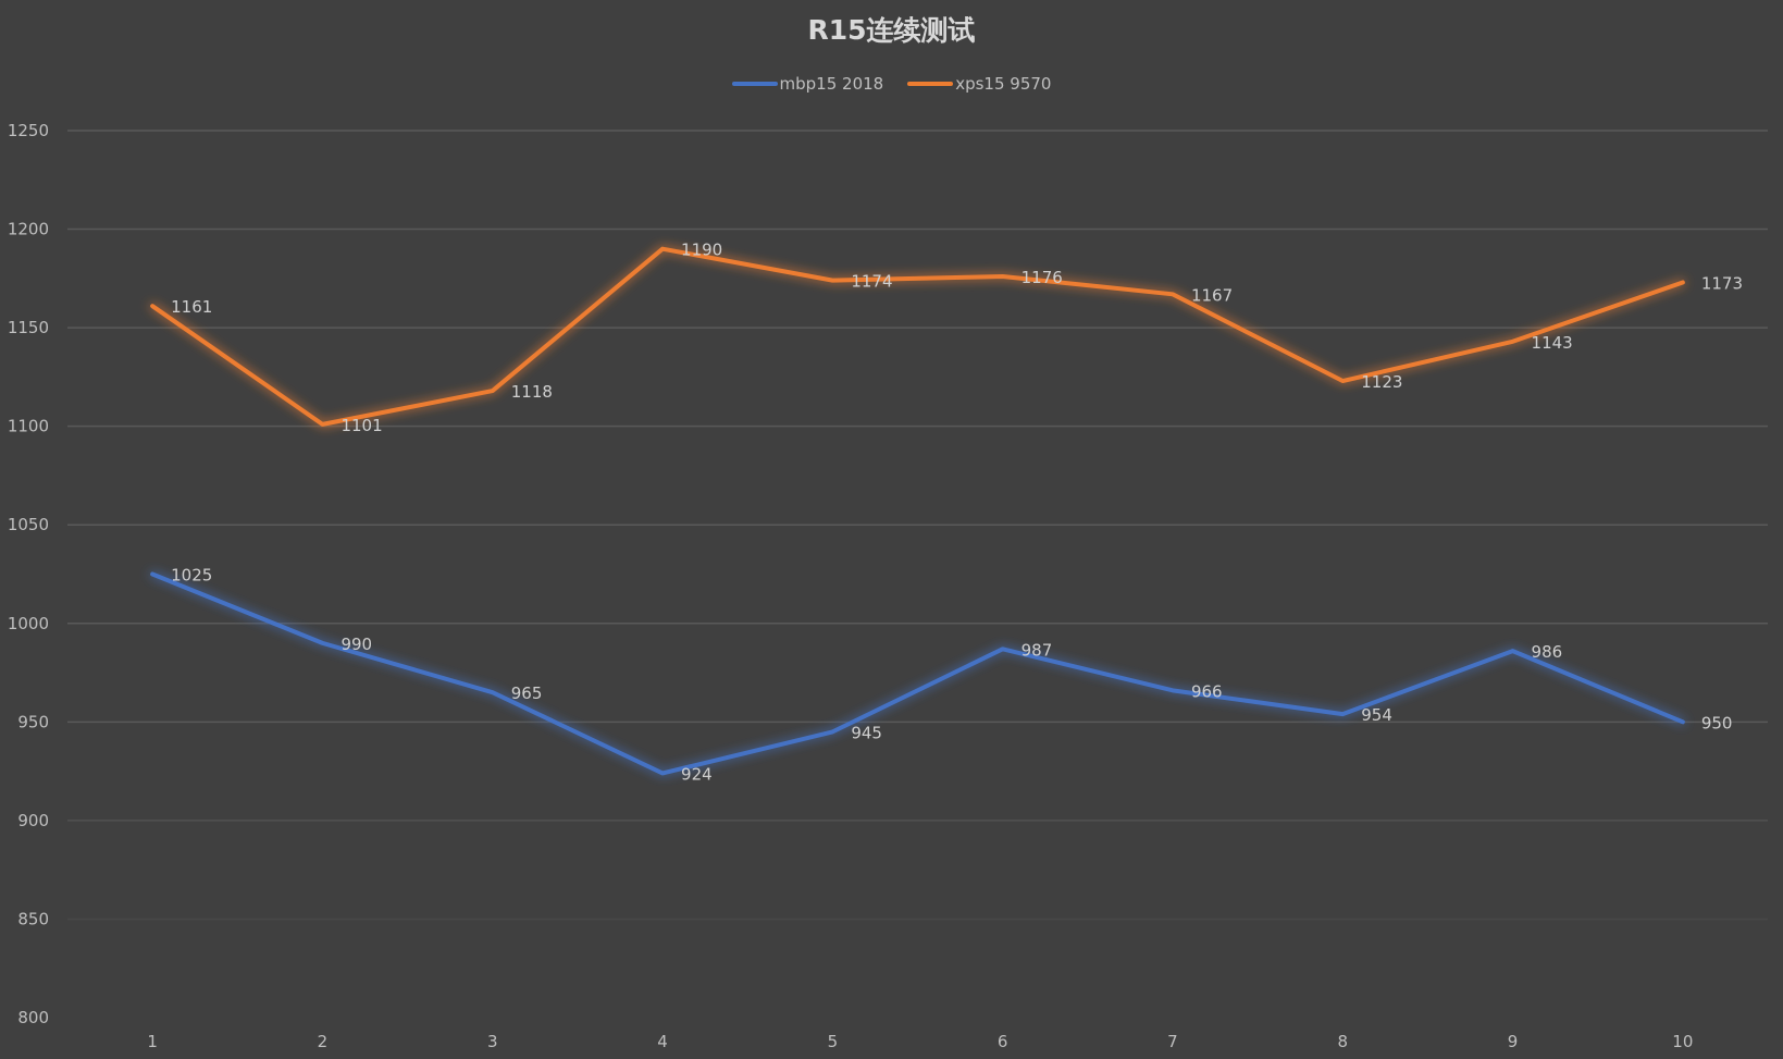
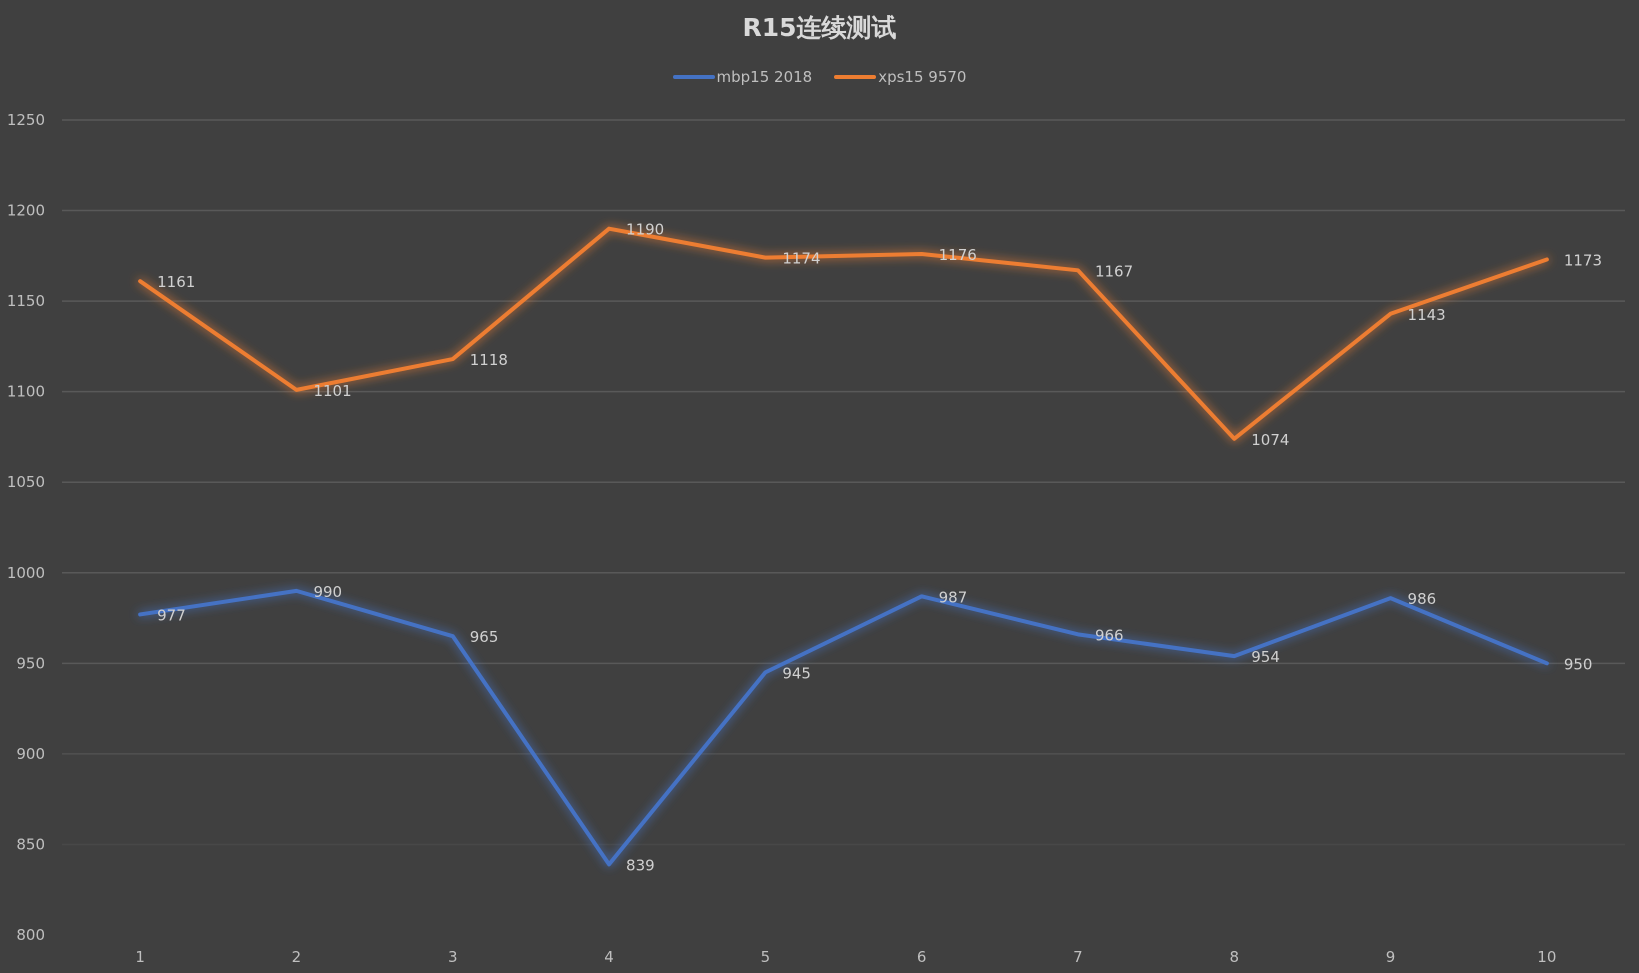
mbp15 2018/1: 1025 -> 977
mbp15 2018/4: 924 -> 839
xps15 9570/8: 1123 -> 1074
